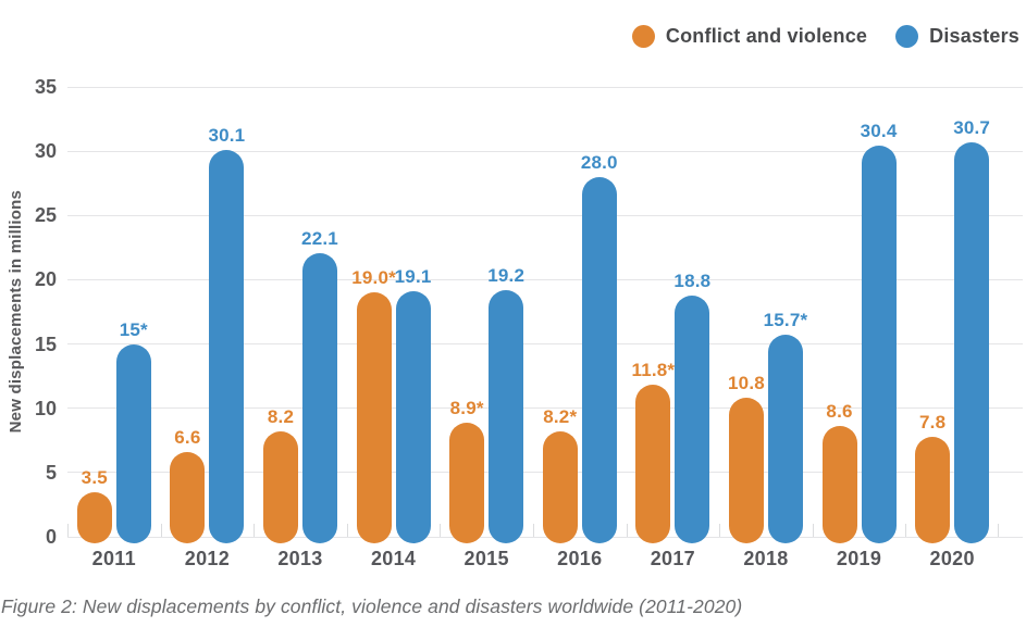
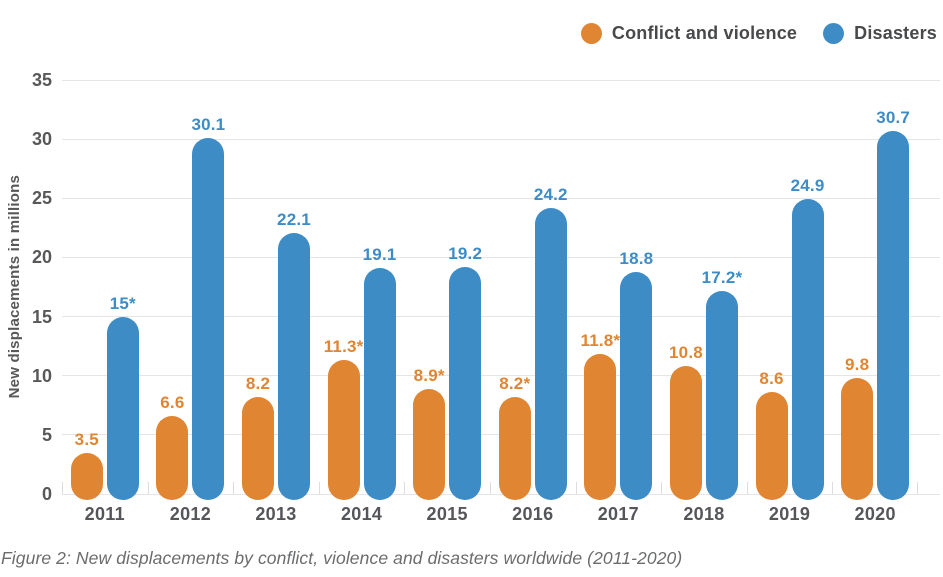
Conflict and violence/2014: 19.0 -> 11.3
Disasters/2016: 28.0 -> 24.2
Disasters/2018: 15.7 -> 17.2
Disasters/2019: 30.4 -> 24.9
Conflict and violence/2020: 7.8 -> 9.8
